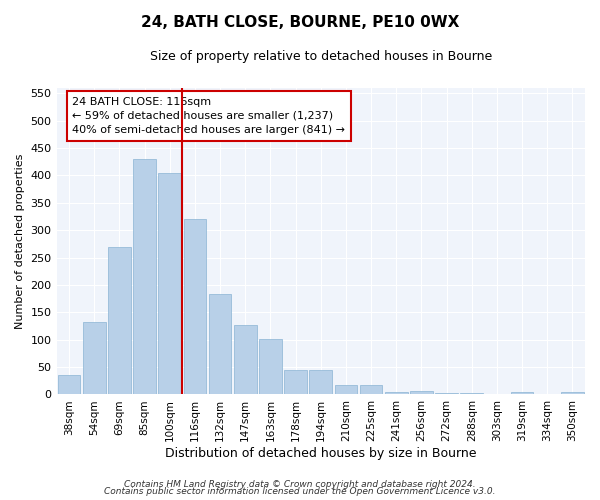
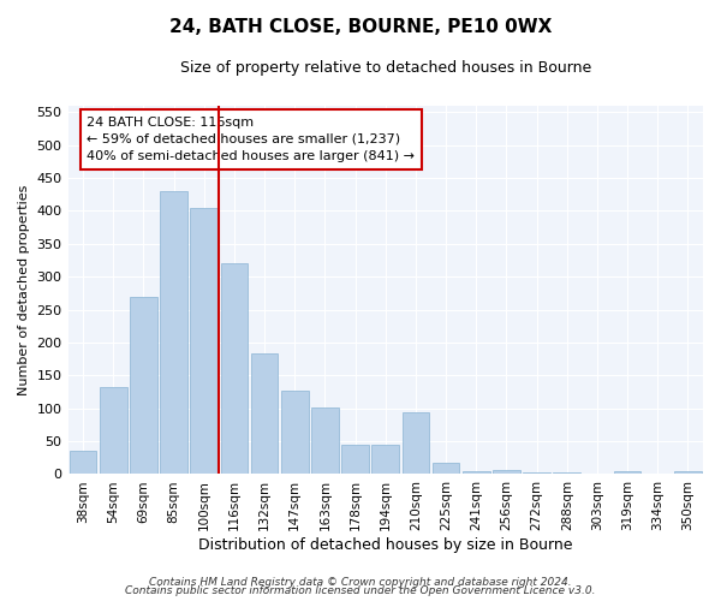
210sqm: 17 -> 94
